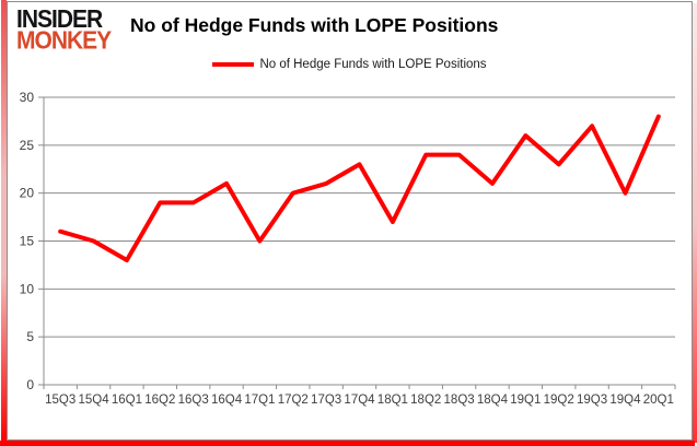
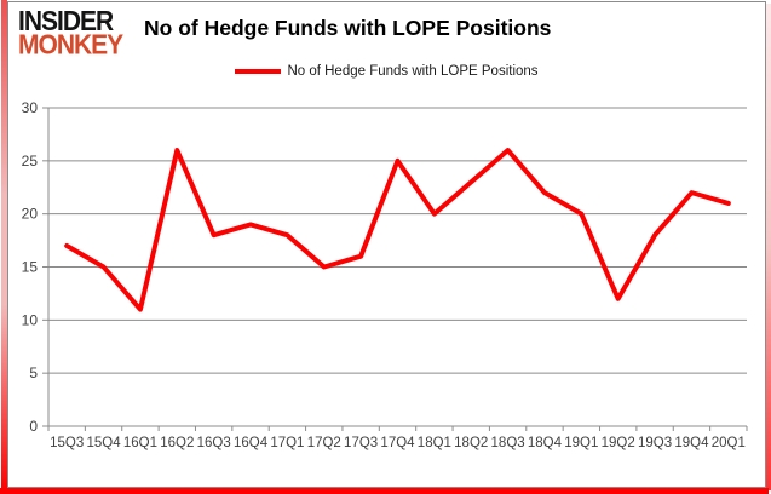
15Q3: 16 -> 17
16Q1: 13 -> 11
16Q2: 19 -> 26
16Q3: 19 -> 18
16Q4: 21 -> 19
17Q1: 15 -> 18
17Q2: 20 -> 15
17Q3: 21 -> 16
17Q4: 23 -> 25
18Q1: 17 -> 20
18Q2: 24 -> 23
18Q3: 24 -> 26
18Q4: 21 -> 22
19Q1: 26 -> 20
19Q2: 23 -> 12
19Q3: 27 -> 18
19Q4: 20 -> 22
20Q1: 28 -> 21
